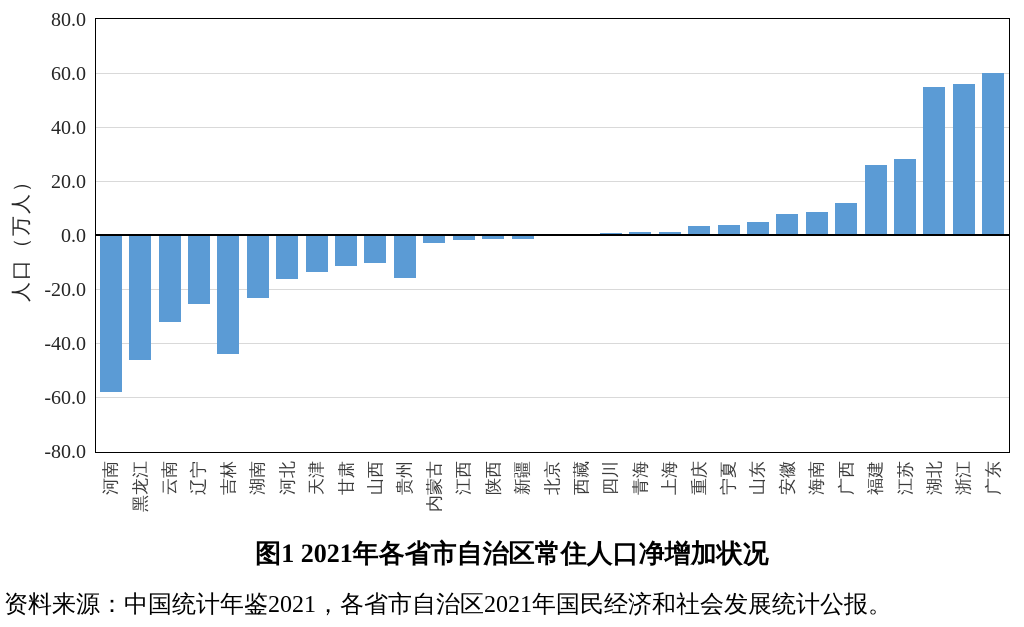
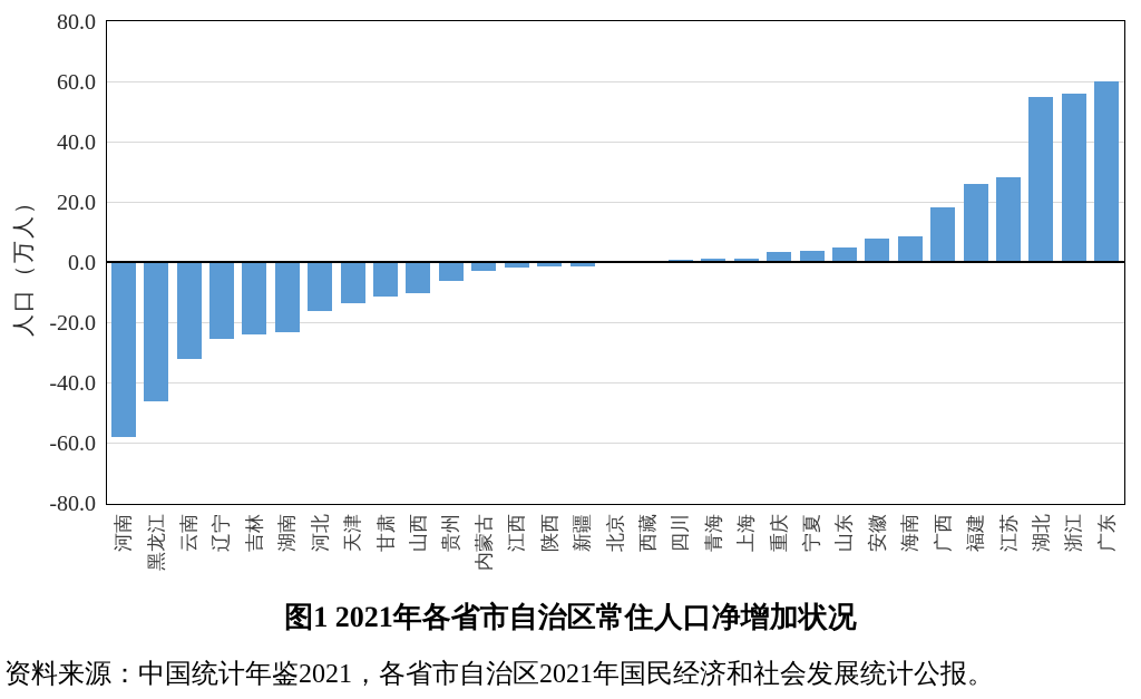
吉林: -44 -> -24
贵州: -16 -> -6
广西: 12 -> 18
